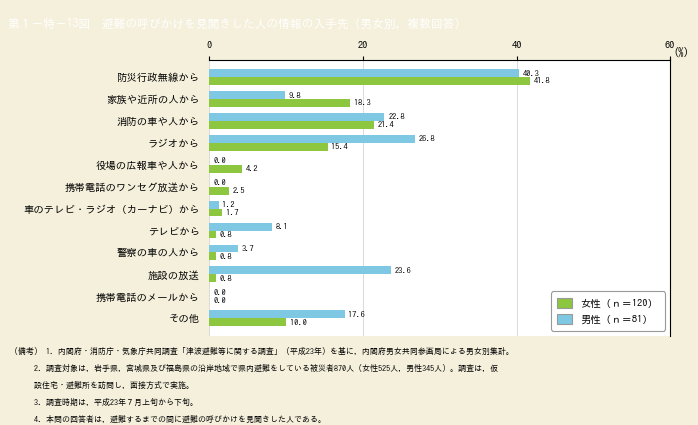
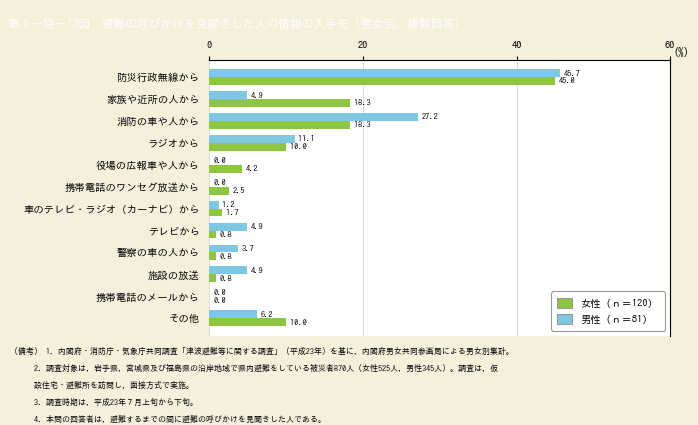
男性（ｎ＝81）/防災行政無線から: 40.3 -> 45.7
女性（ｎ＝120）/防災行政無線から: 41.8 -> 45.0
男性（ｎ＝81）/家族や近所の人から: 9.8 -> 4.9
男性（ｎ＝81）/消防の車や人から: 22.8 -> 27.2
女性（ｎ＝120）/消防の車や人から: 21.4 -> 18.3
男性（ｎ＝81）/ラジオから: 26.8 -> 11.1
女性（ｎ＝120）/ラジオから: 15.4 -> 10.0
男性（ｎ＝81）/テレビから: 8.1 -> 4.9
男性（ｎ＝81）/施設の放送: 23.6 -> 4.9
男性（ｎ＝81）/その他: 17.6 -> 6.2
